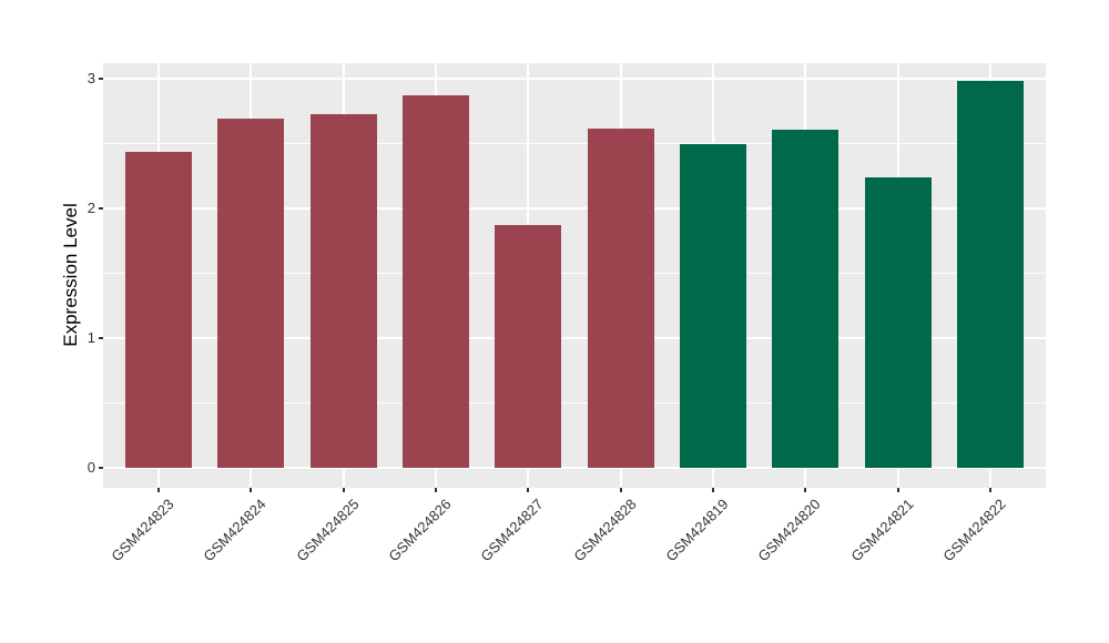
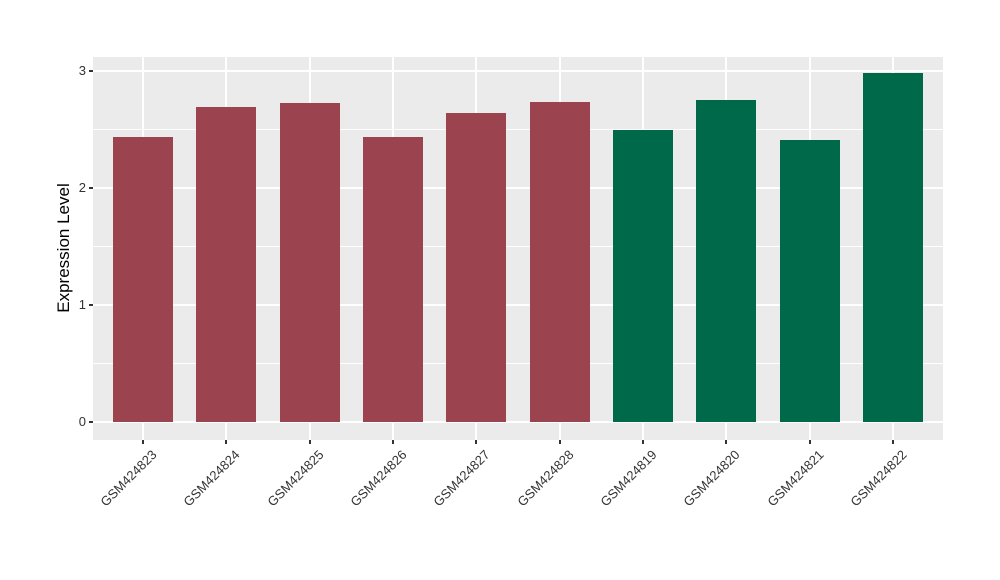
GSM424826: 2.87 -> 2.44
GSM424827: 1.87 -> 2.64
GSM424828: 2.62 -> 2.74
GSM424820: 2.61 -> 2.75
GSM424821: 2.24 -> 2.41
